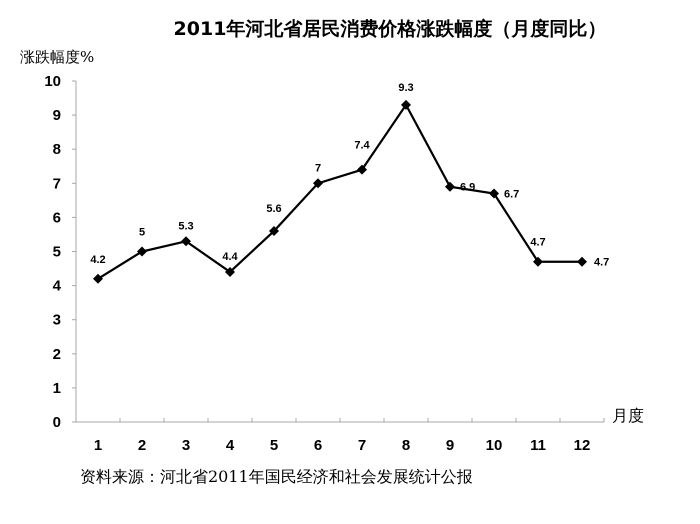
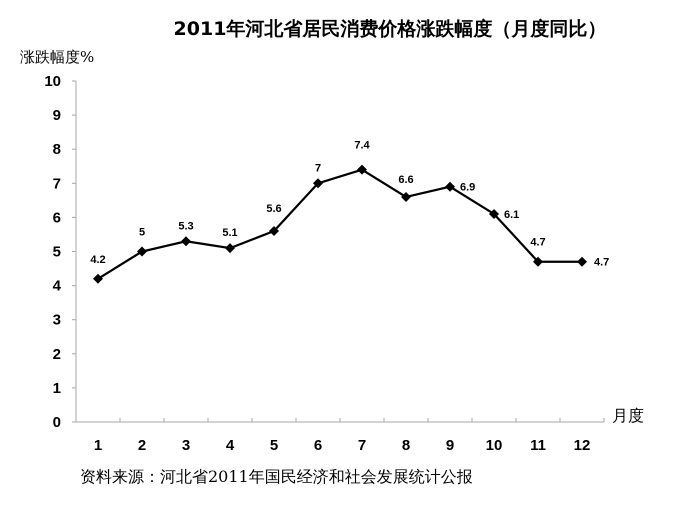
4: 4.4 -> 5.1
8: 9.3 -> 6.6
10: 6.7 -> 6.1
